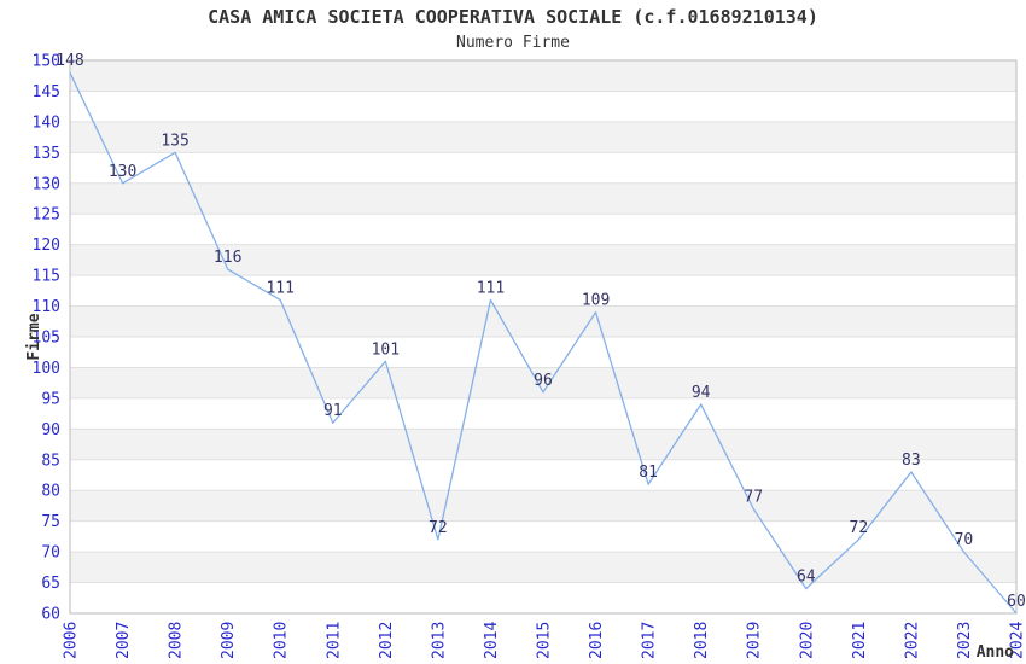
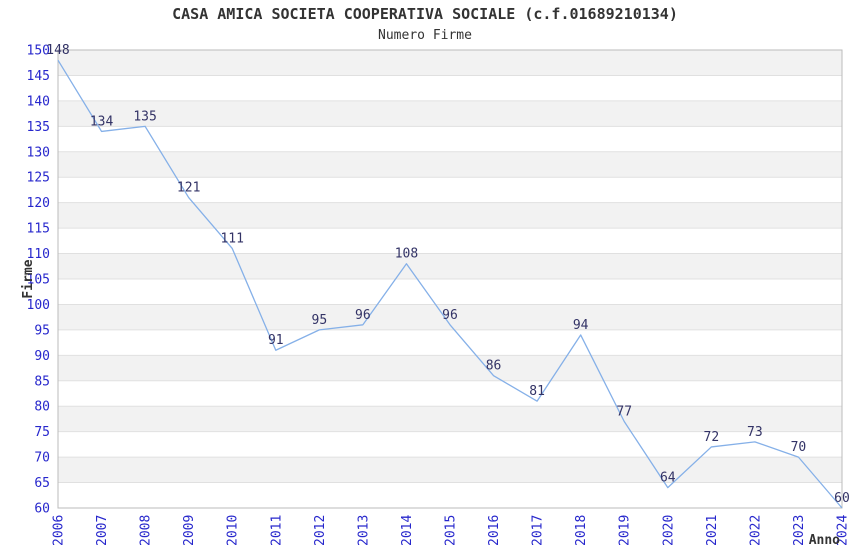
2007: 130 -> 134
2009: 116 -> 121
2012: 101 -> 95
2013: 72 -> 96
2014: 111 -> 108
2016: 109 -> 86
2022: 83 -> 73
